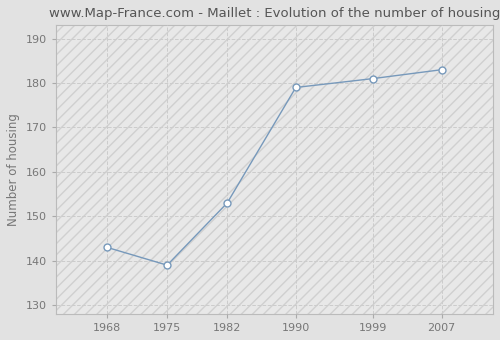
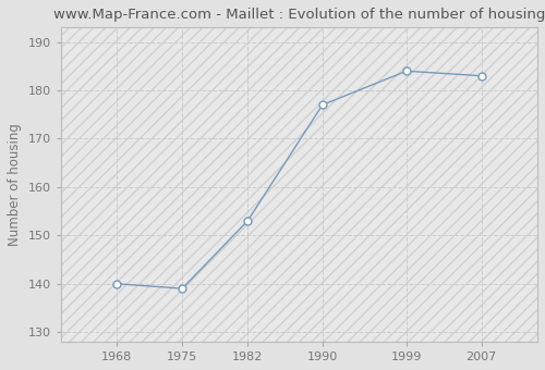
1968: 143 -> 140
1990: 179 -> 177
1999: 181 -> 184
